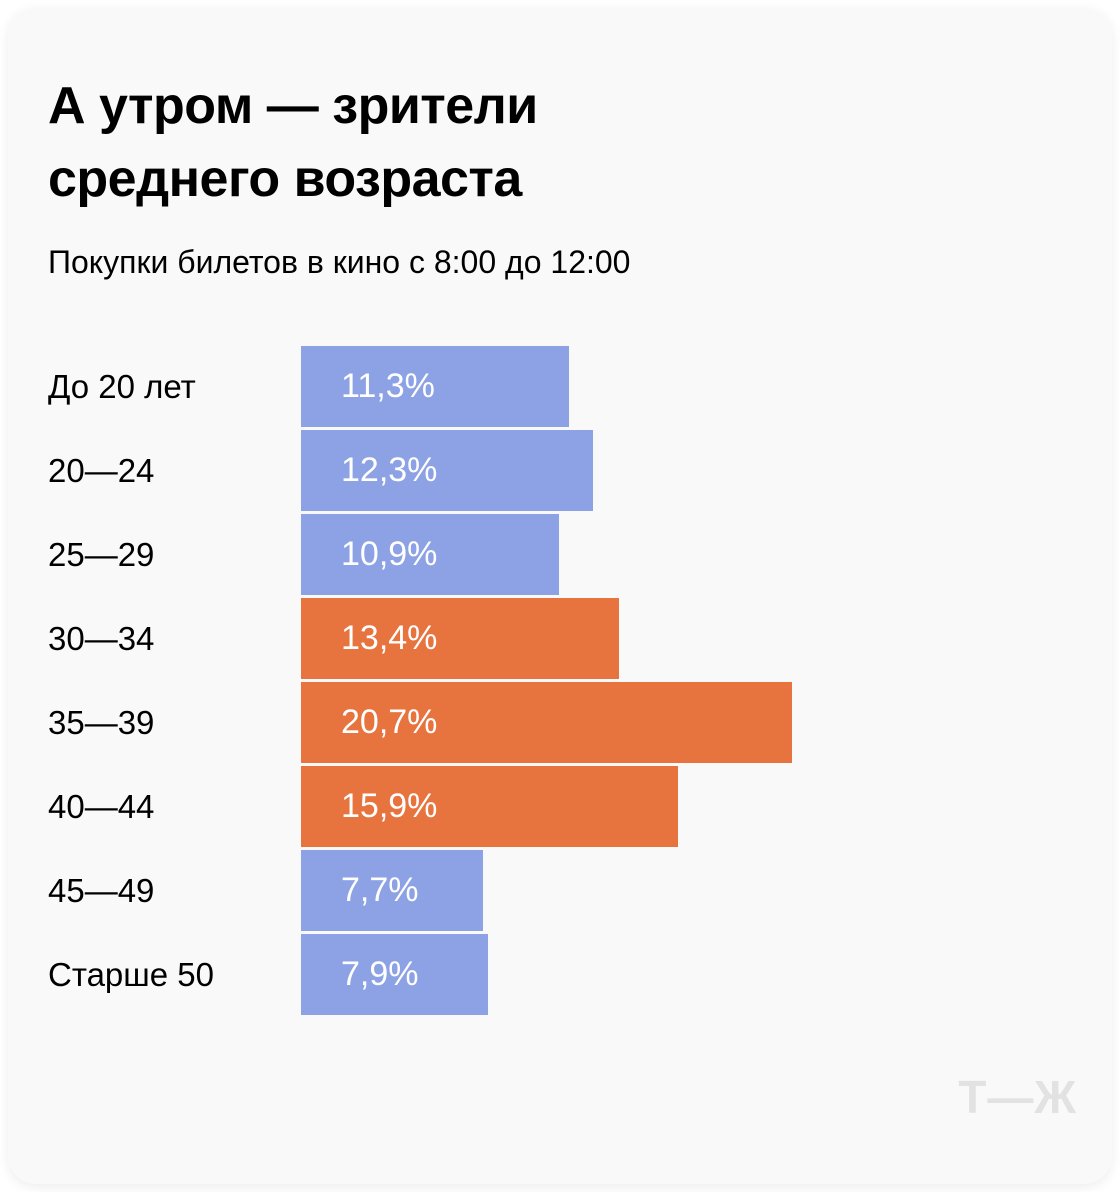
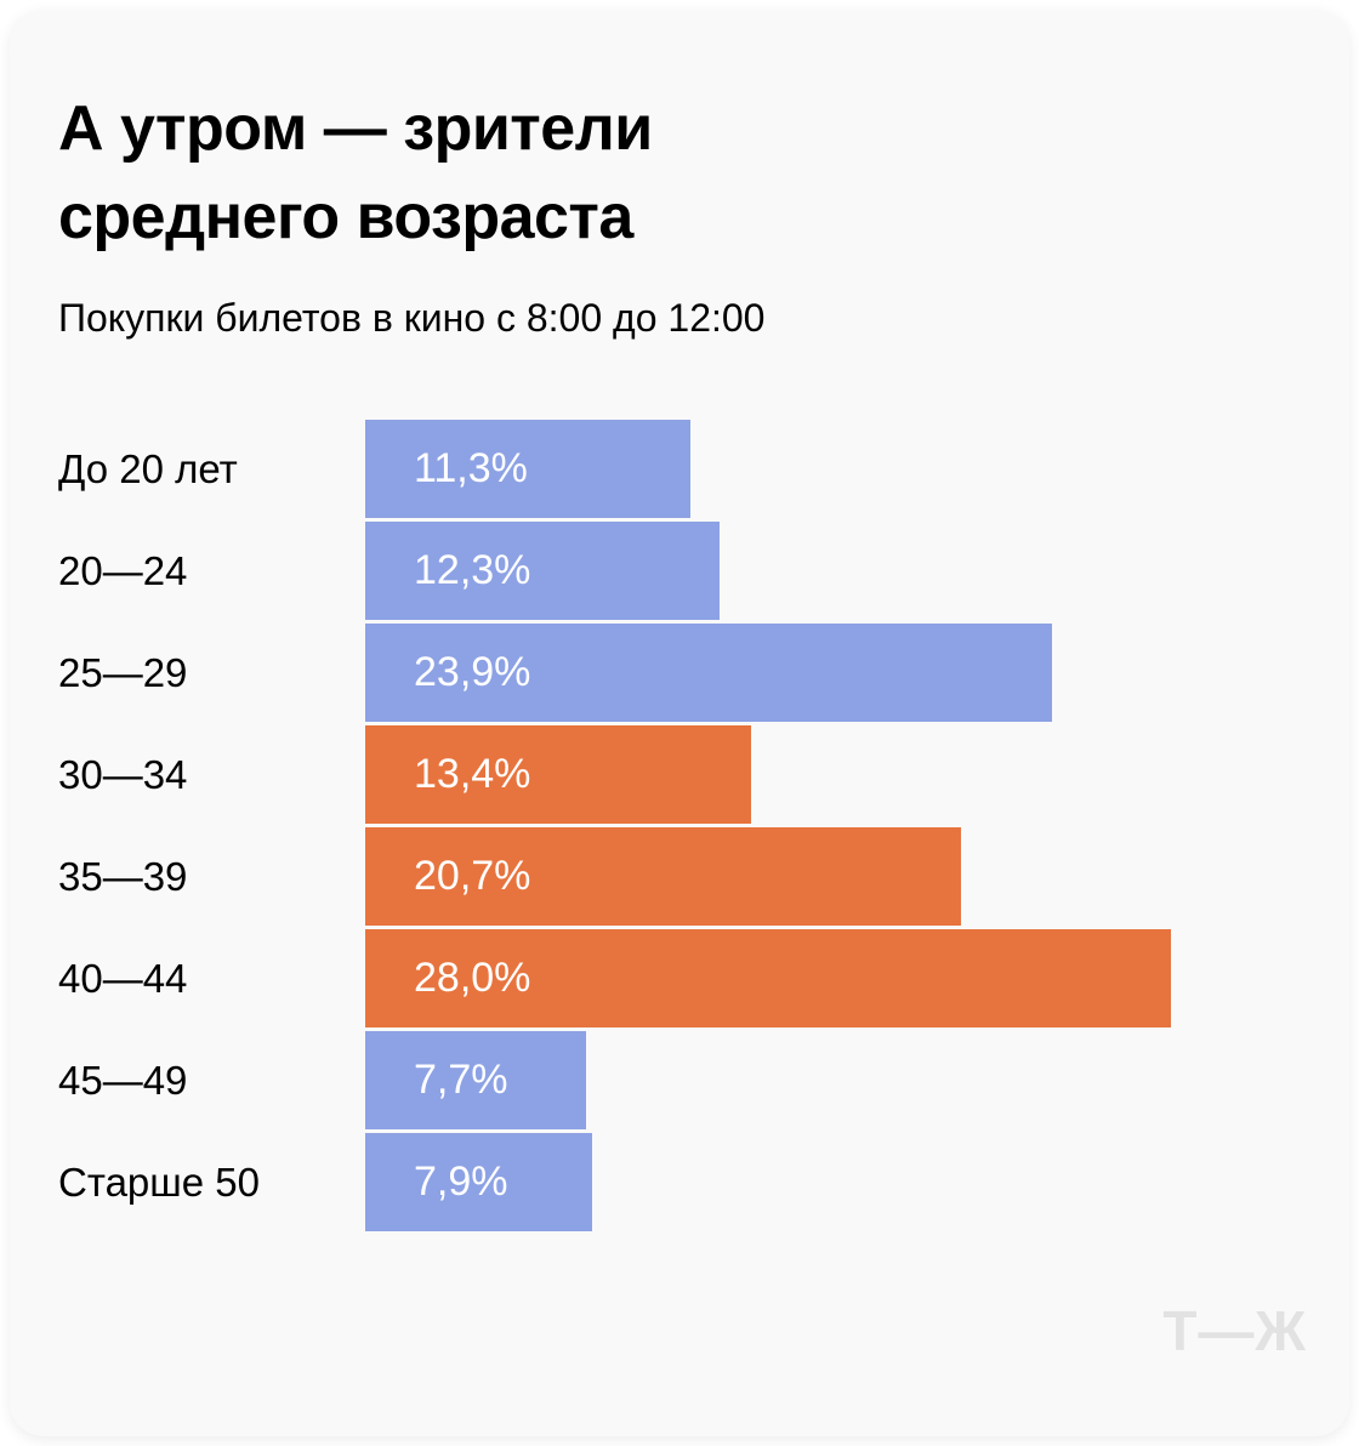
25—29: 10,9% -> 23,9%
40—44: 15,9% -> 28,0%
